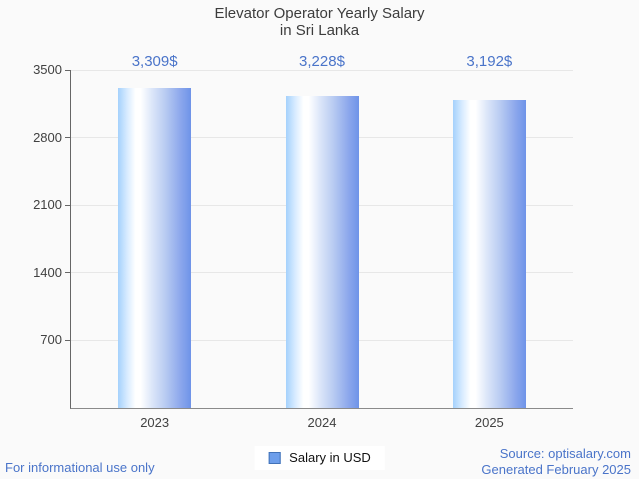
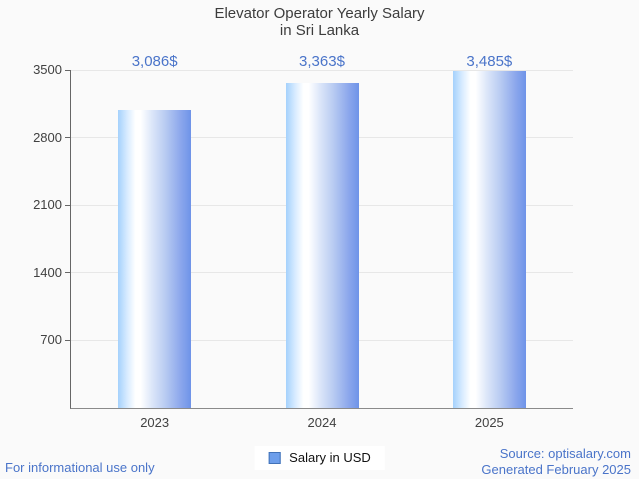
2023: 3,309 -> 3,086
2024: 3,228 -> 3,363
2025: 3,192 -> 3,485
